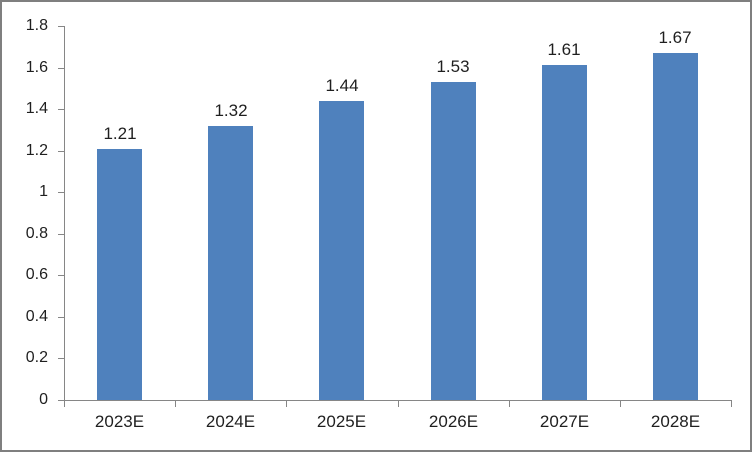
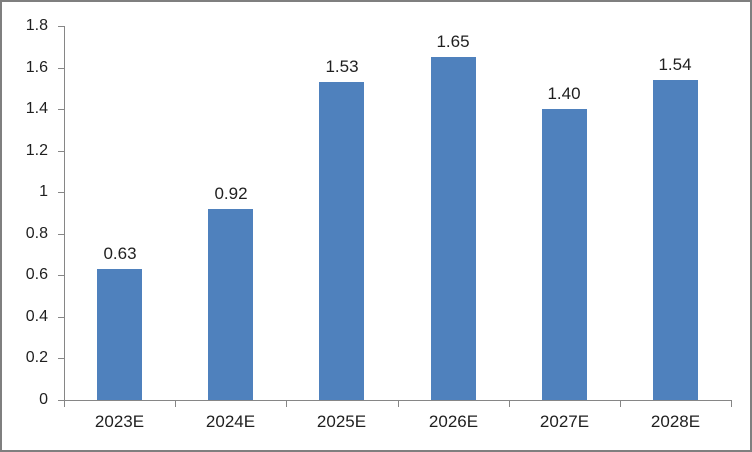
2023E: 1.21 -> 0.63
2024E: 1.32 -> 0.92
2025E: 1.44 -> 1.53
2026E: 1.53 -> 1.65
2027E: 1.61 -> 1.40
2028E: 1.67 -> 1.54
